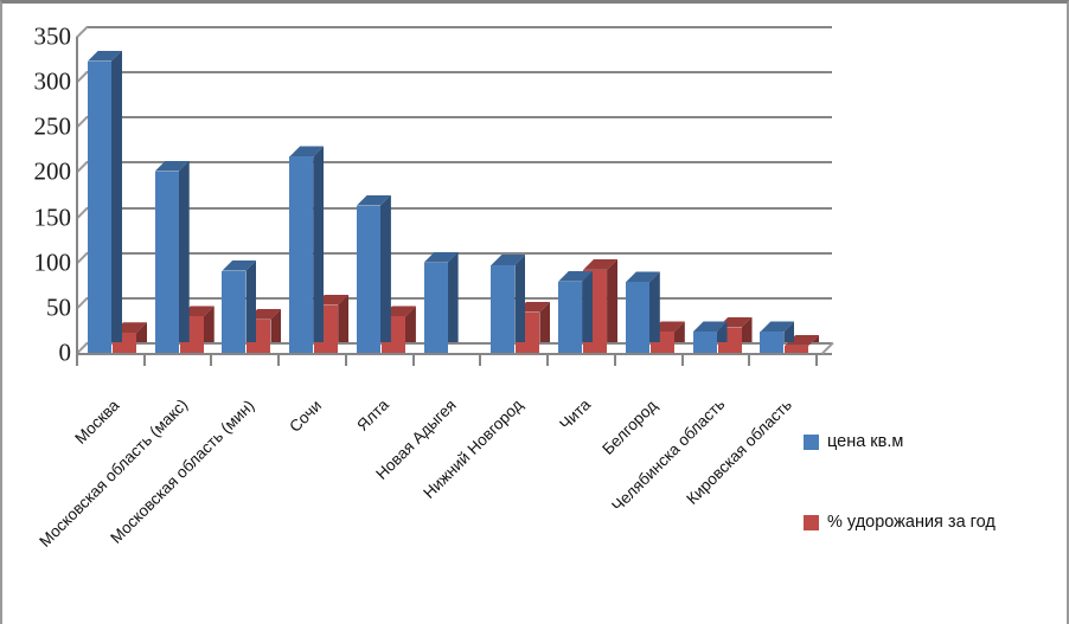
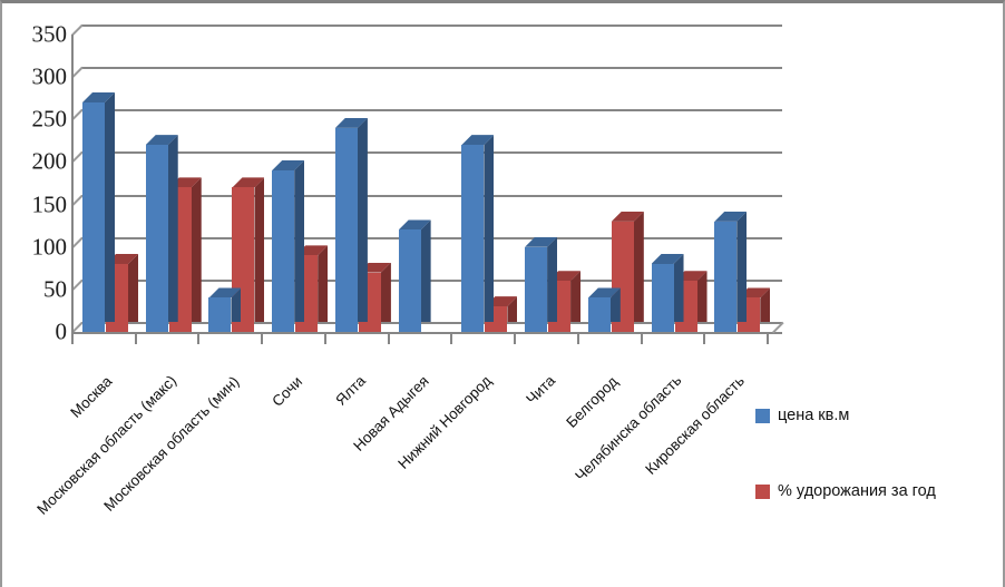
цена кв.м/Москва: 320 -> 270
% удорожания за год/Москва: 20 -> 80
цена кв.м/Московская область (макс): 200 -> 220
% удорожания за год/Московская область (макс): 40 -> 170
цена кв.м/Московская область (мин): 90 -> 40
% удорожания за год/Московская область (мин): 40 -> 170
цена кв.м/Сочи: 220 -> 190
% удорожания за год/Сочи: 50 -> 90
цена кв.м/Ялта: 160 -> 240
% удорожания за год/Ялта: 40 -> 70
цена кв.м/Новая Адыгея: 100 -> 120
цена кв.м/Нижний Новгород: 100 -> 220
% удорожания за год/Нижний Новгород: 40 -> 30
цена кв.м/Чита: 80 -> 100
% удорожания за год/Чита: 90 -> 60
цена кв.м/Белгород: 80 -> 40
% удорожания за год/Белгород: 20 -> 130
цена кв.м/Челябинска область: 20 -> 80
% удорожания за год/Челябинска область: 30 -> 60
цена кв.м/Кировская область: 20 -> 130
% удорожания за год/Кировская область: 10 -> 40
